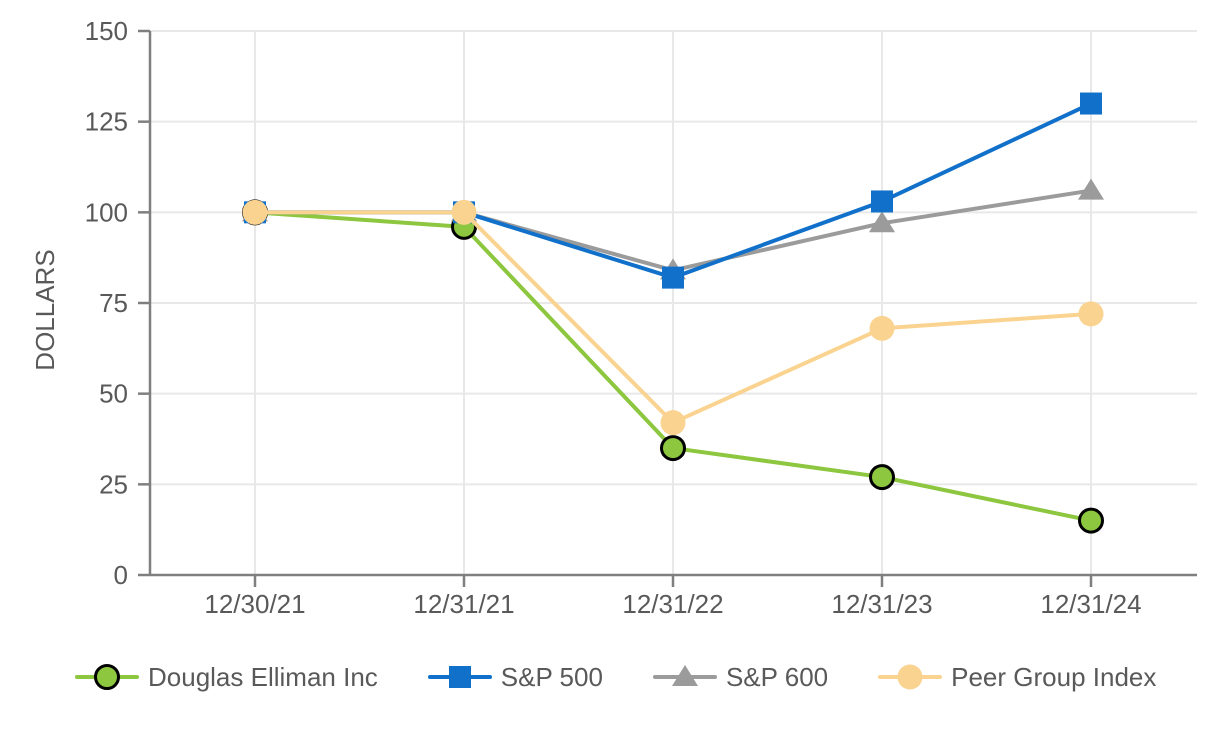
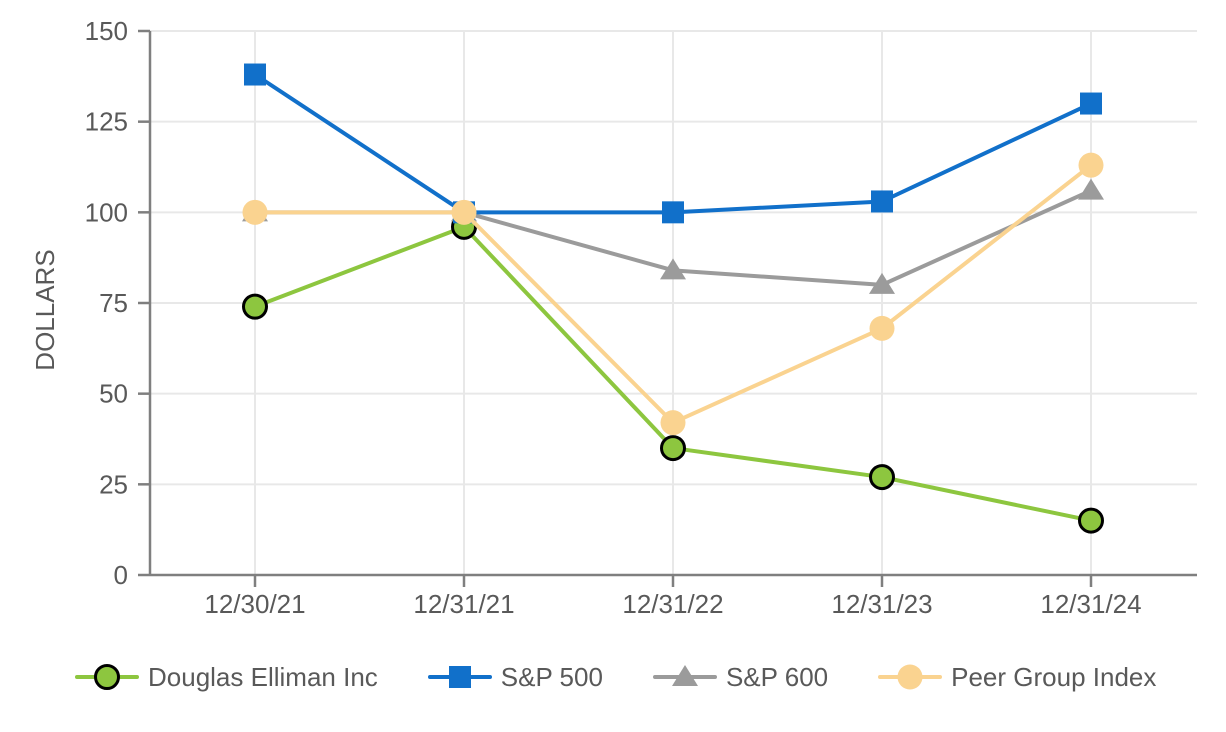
Douglas Elliman Inc/12/30/21: 100 -> 74
S&P 500/12/30/21: 100 -> 138
S&P 500/12/31/22: 82 -> 100
S&P 600/12/31/23: 97 -> 80
Peer Group Index/12/31/24: 72 -> 113
